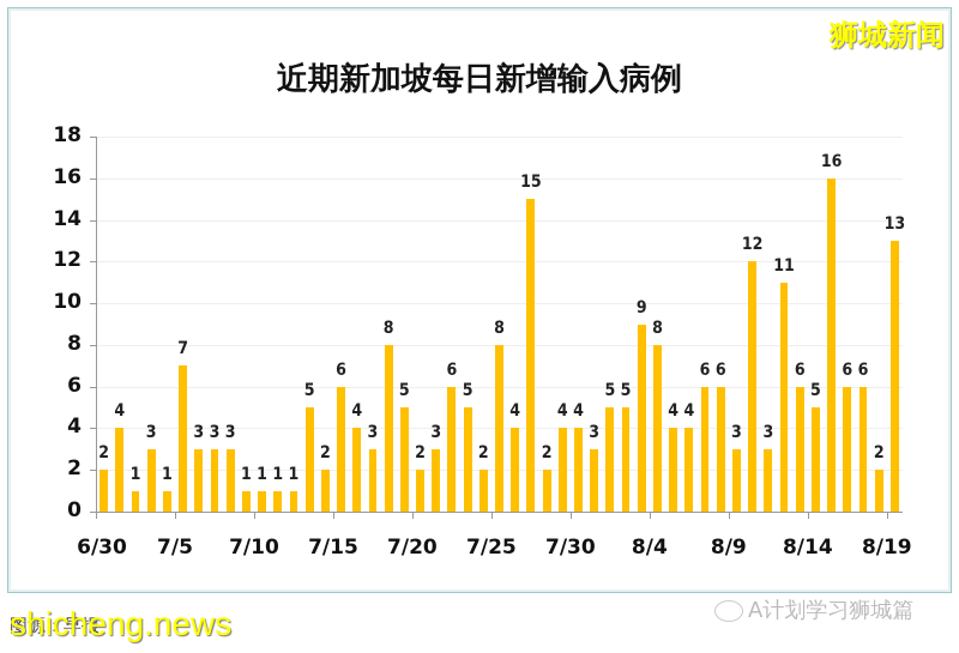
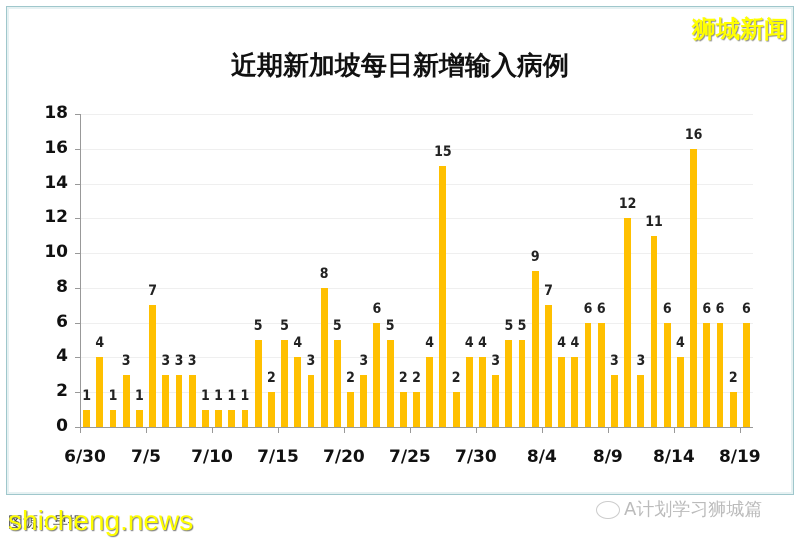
6/30: 2 -> 1
7/15: 6 -> 5
7/25: 8 -> 2
8/4: 8 -> 7
8/14: 5 -> 4
8/19: 13 -> 6
